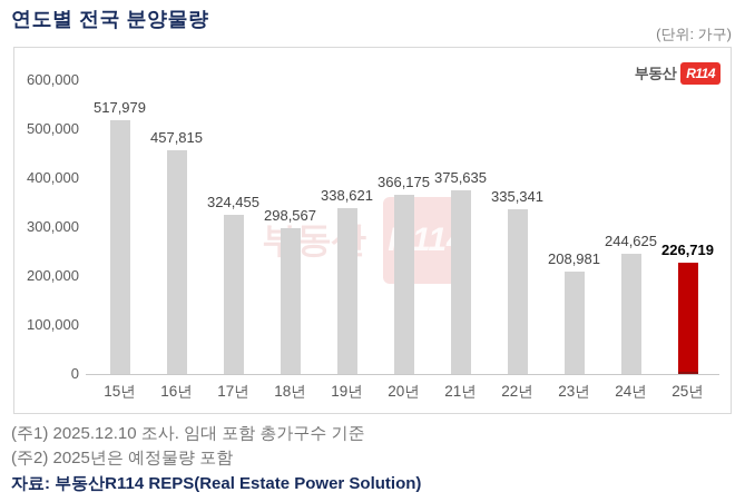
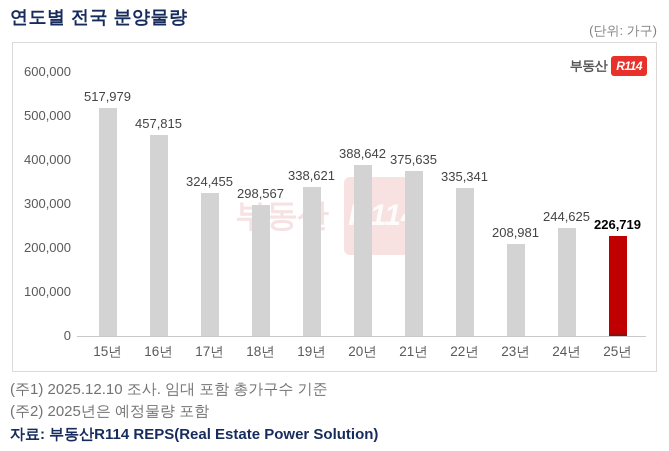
20년: 366,175 -> 388,642
